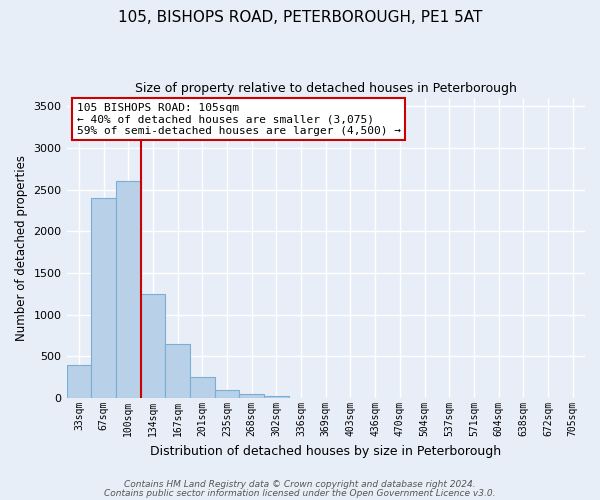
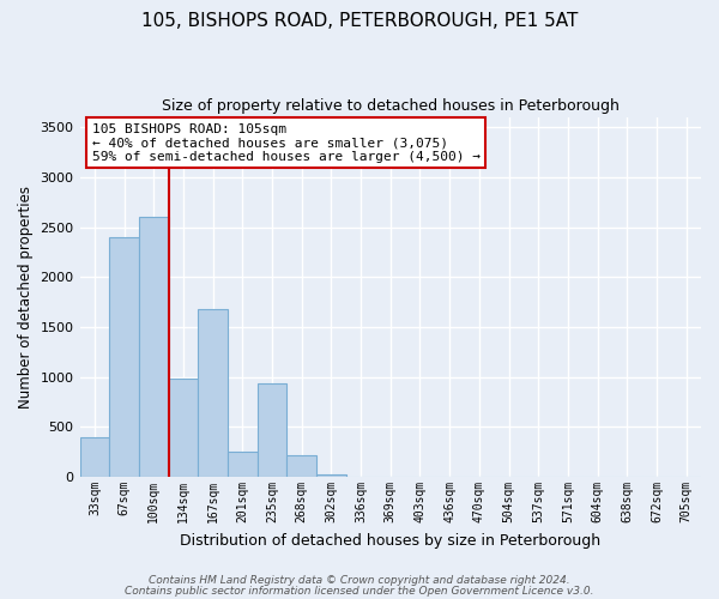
134sqm: 1250 -> 980
167sqm: 650 -> 1680
235sqm: 100 -> 940
268sqm: 50 -> 220
